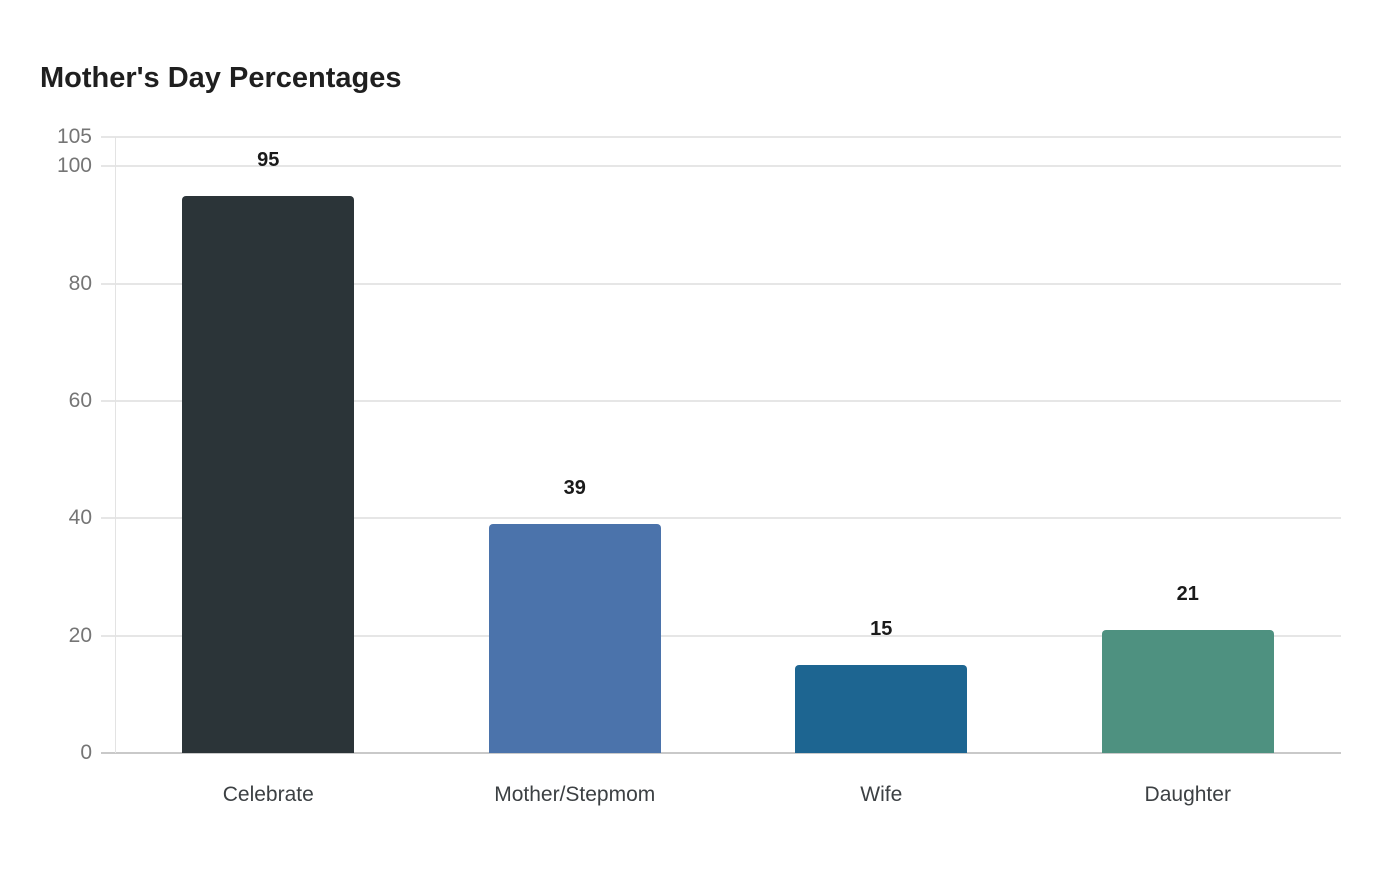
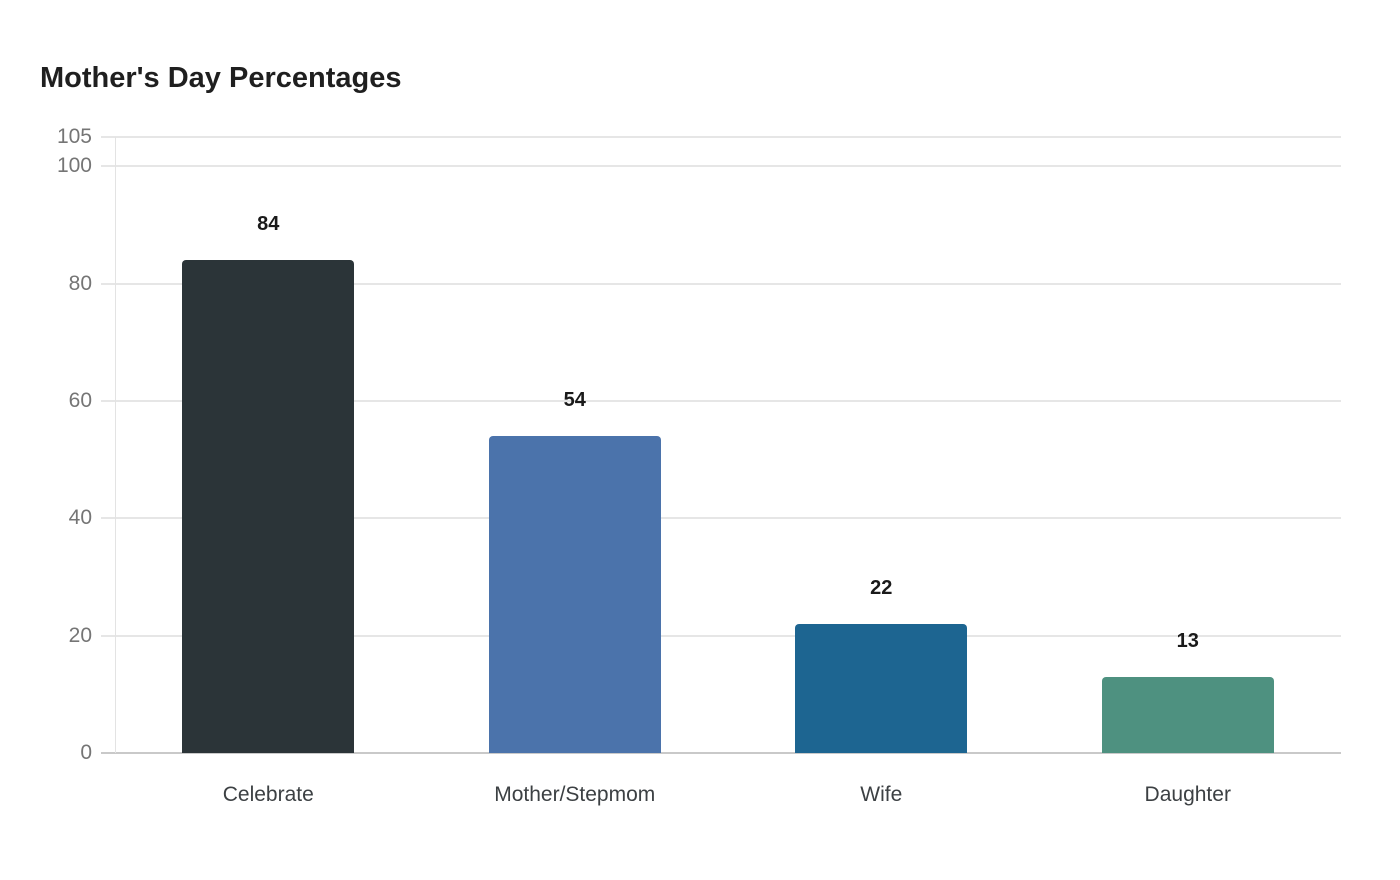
Celebrate: 95 -> 84
Mother/Stepmom: 39 -> 54
Wife: 15 -> 22
Daughter: 21 -> 13
